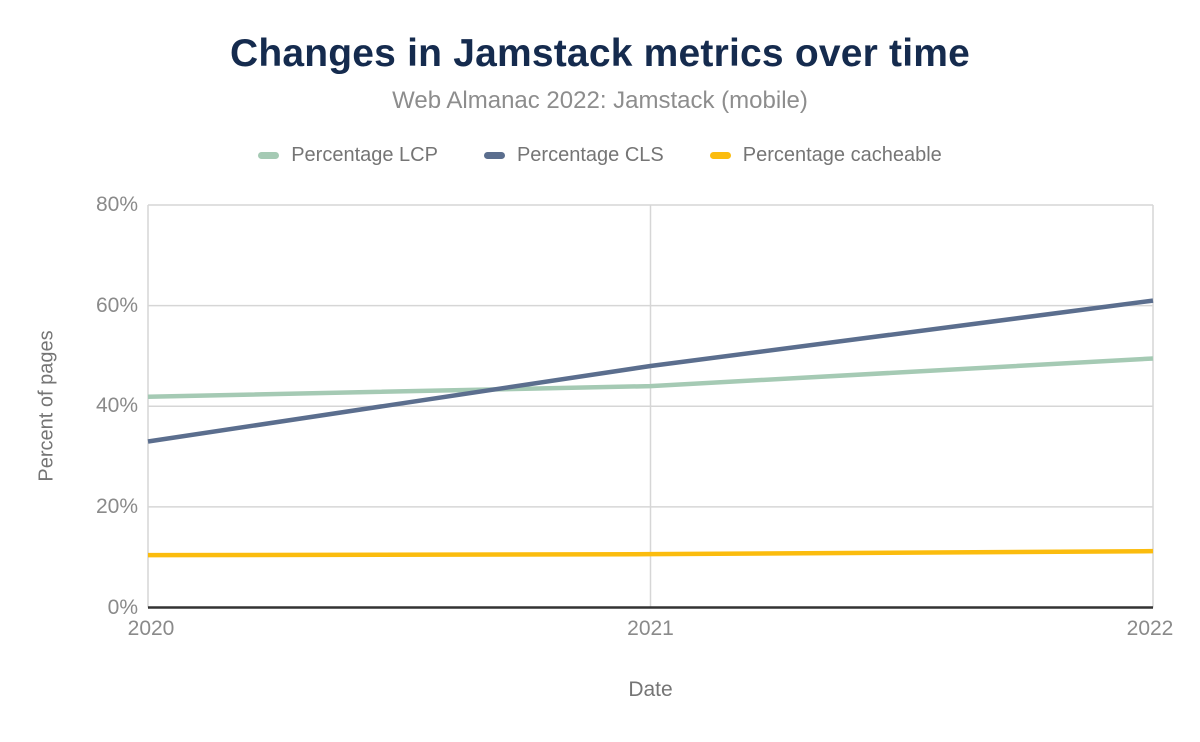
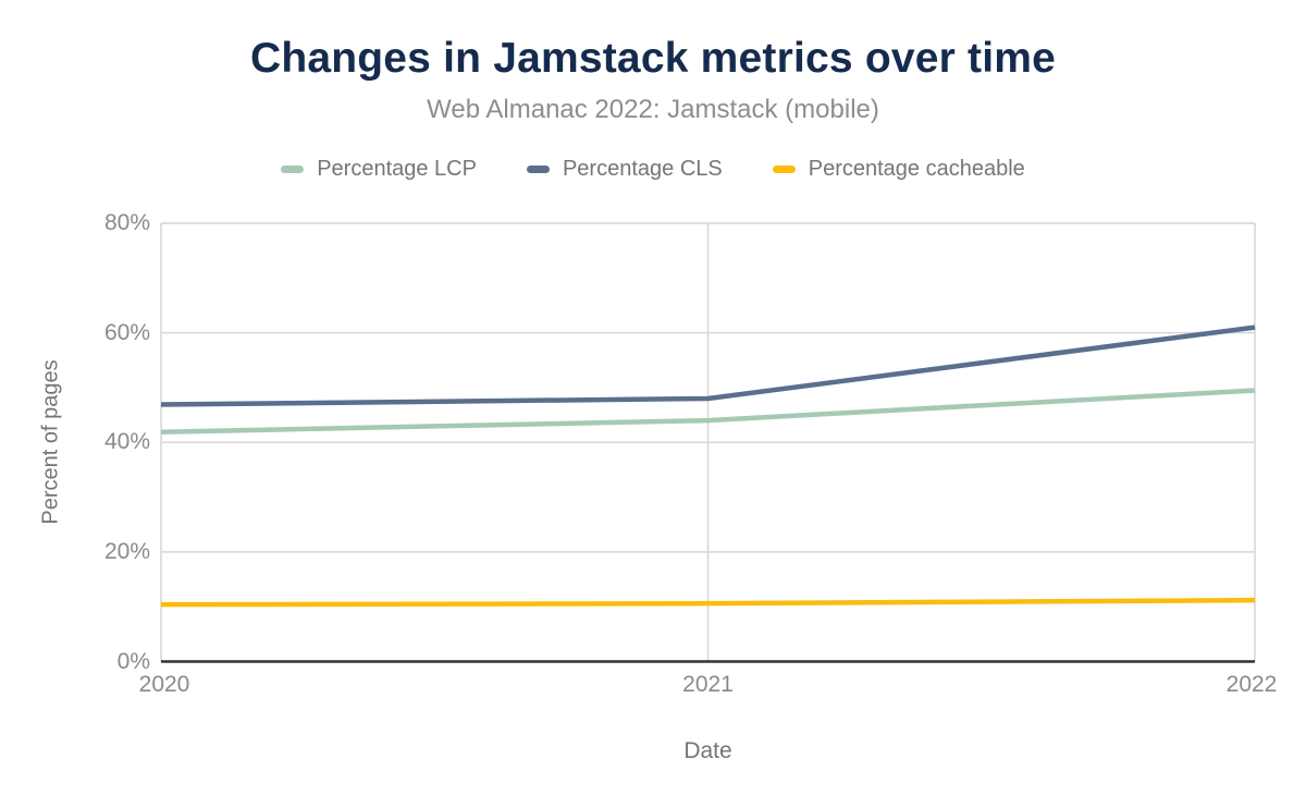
Percentage CLS/2020: 33% -> 47%
